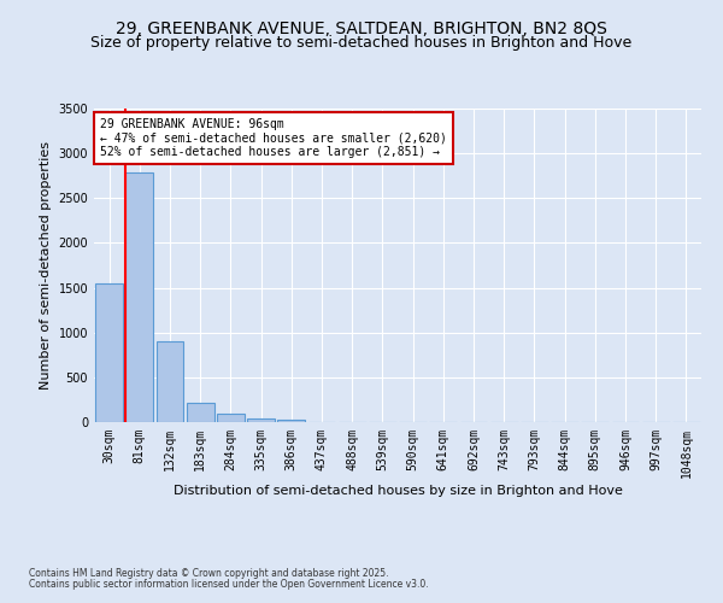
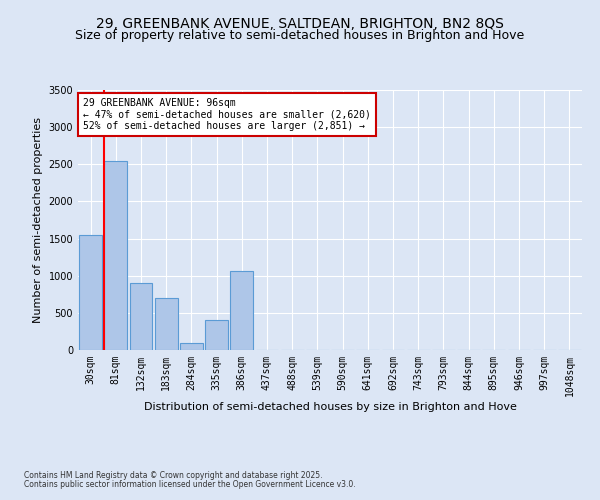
81sqm: 2780 -> 2540
183sqm: 210 -> 700
335sqm: 40 -> 400
386sqm: 30 -> 1060
